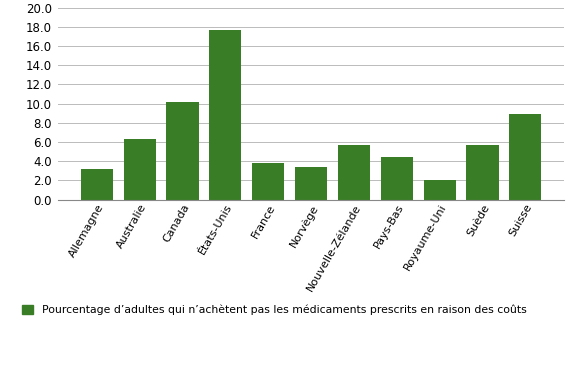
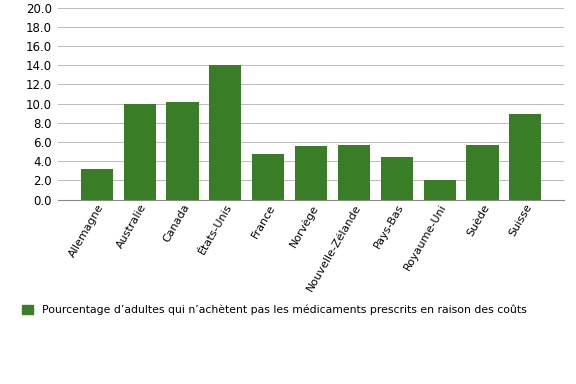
Australie: 6.3 -> 10.0
États-Unis: 17.7 -> 14.0
France: 3.8 -> 4.8
Norvège: 3.4 -> 5.6
